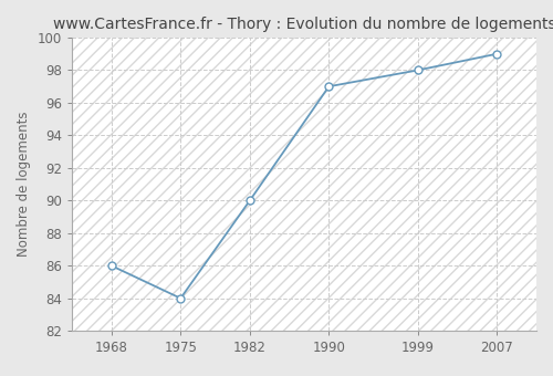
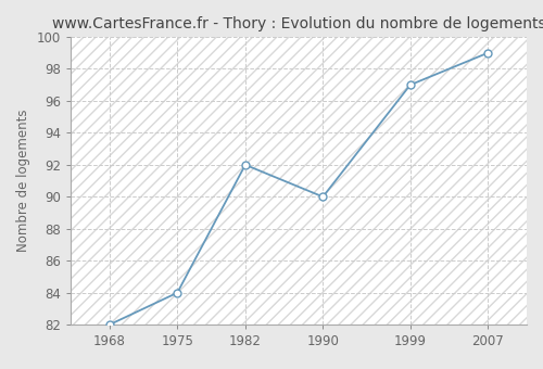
1968: 86 -> 82
1982: 90 -> 92
1990: 97 -> 90
1999: 98 -> 97
